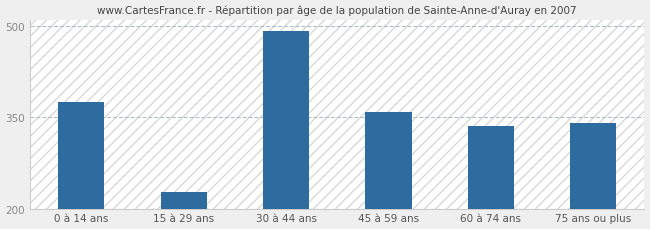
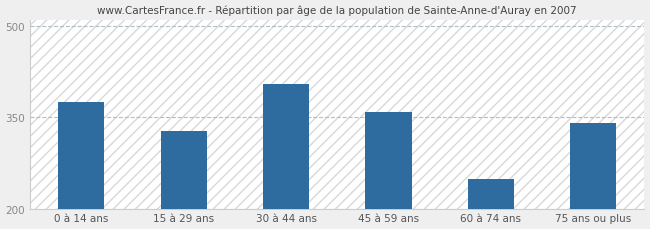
15 à 29 ans: 228 -> 328
30 à 44 ans: 492 -> 404
60 à 74 ans: 335 -> 248
